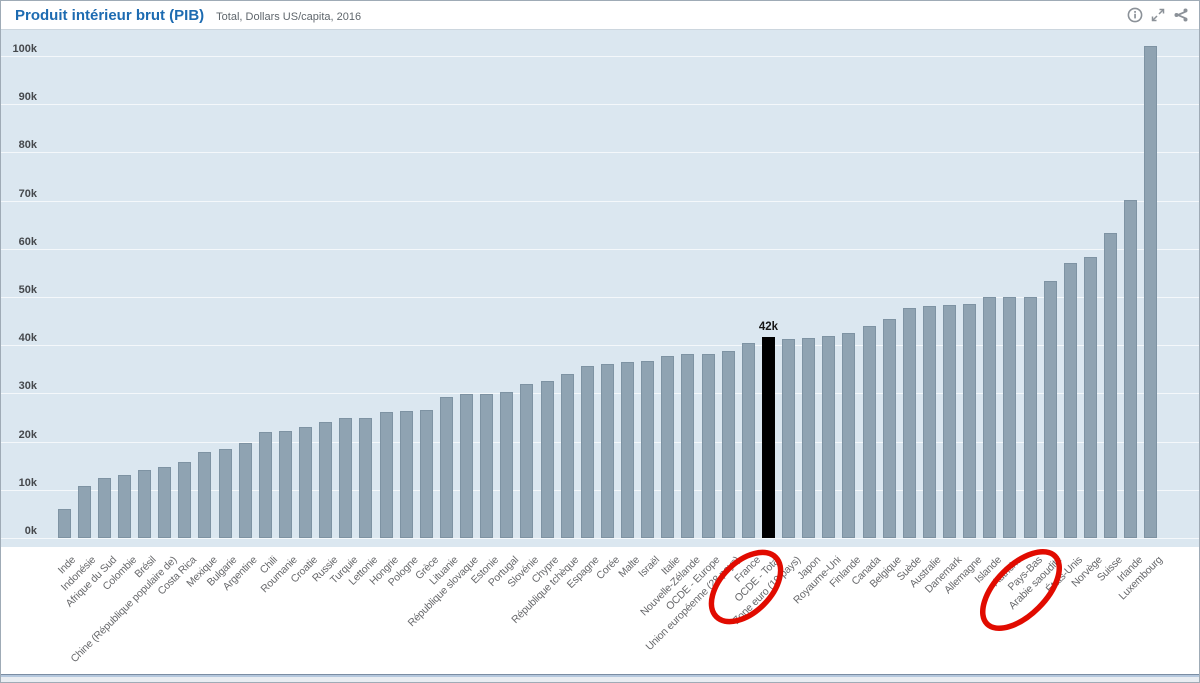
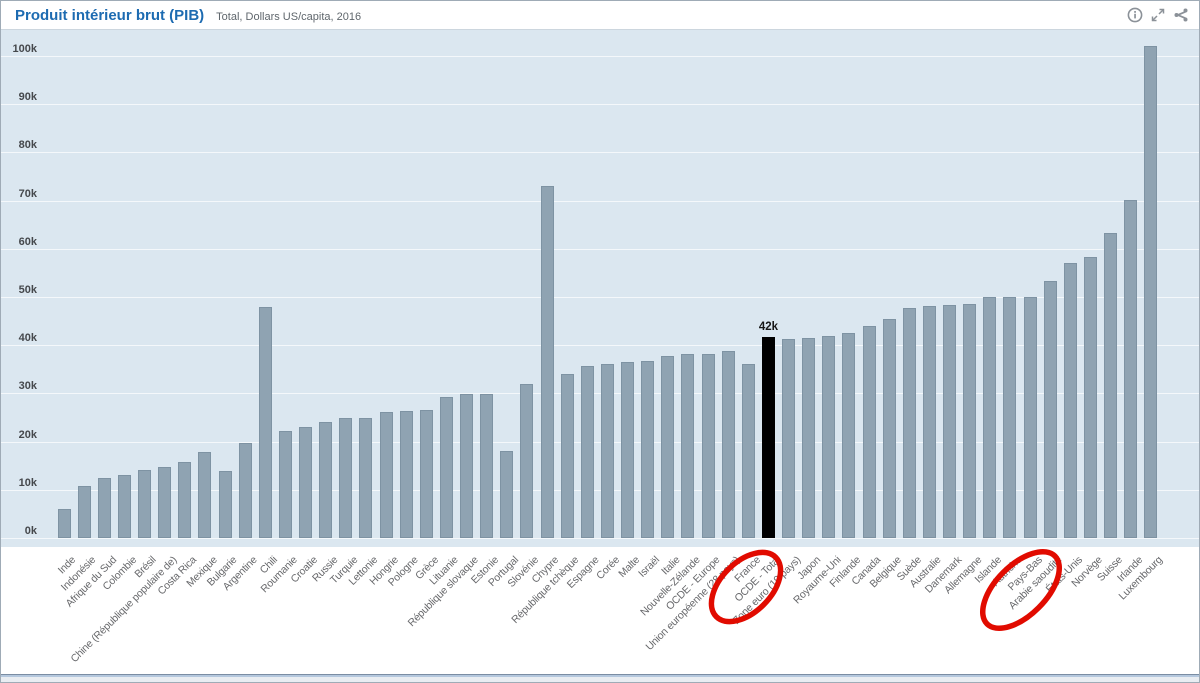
Bulgarie: 18k -> 14k
Chili: 22k -> 48k
Portugal: 30k -> 18k
Chypre: 33k -> 73k
France: 40k -> 36k
